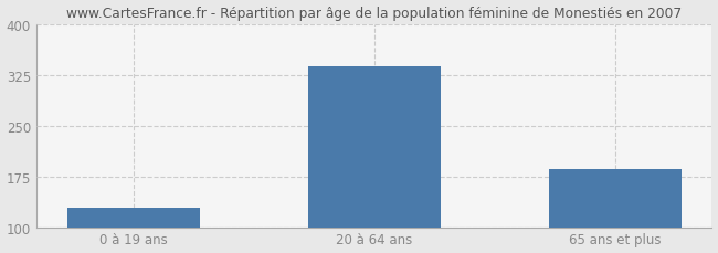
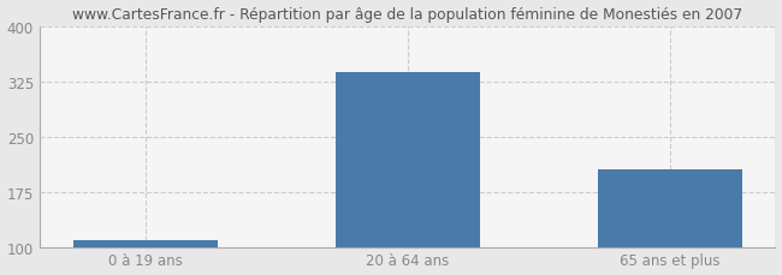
0 à 19 ans: 128 -> 109
65 ans et plus: 186 -> 205
